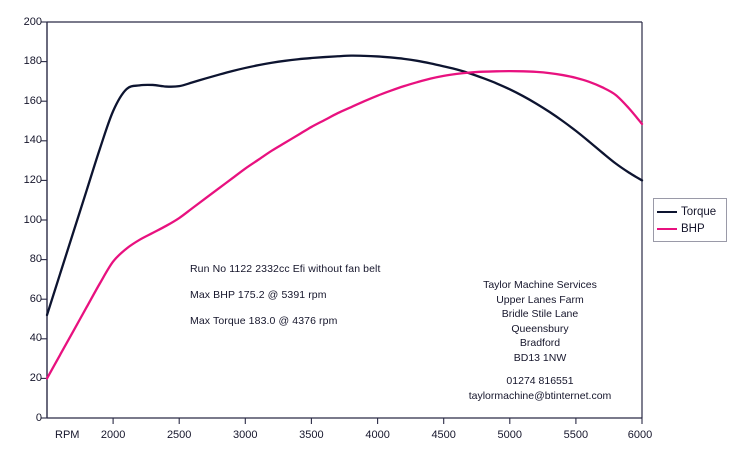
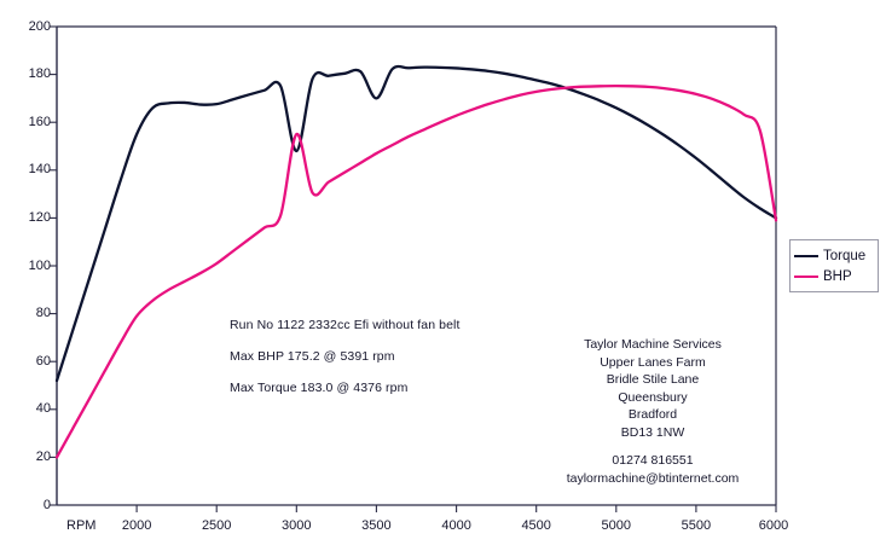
Torque/3000: 177 -> 148
BHP/3000: 126 -> 155
Torque/3500: 182 -> 170
BHP/6000: 148 -> 119
